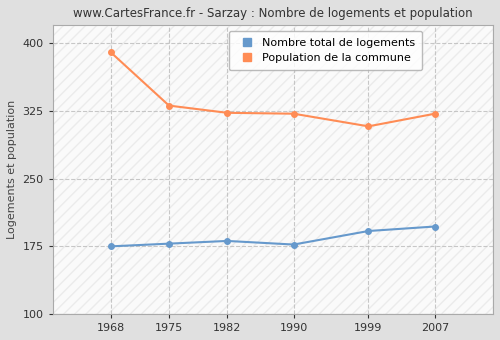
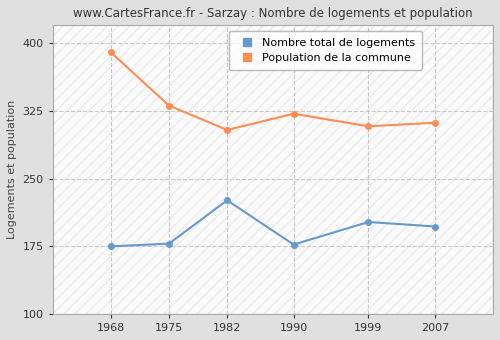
Nombre total de logements/1982: 181 -> 226
Population de la commune/1982: 323 -> 304
Nombre total de logements/1999: 192 -> 202
Population de la commune/2007: 322 -> 312
